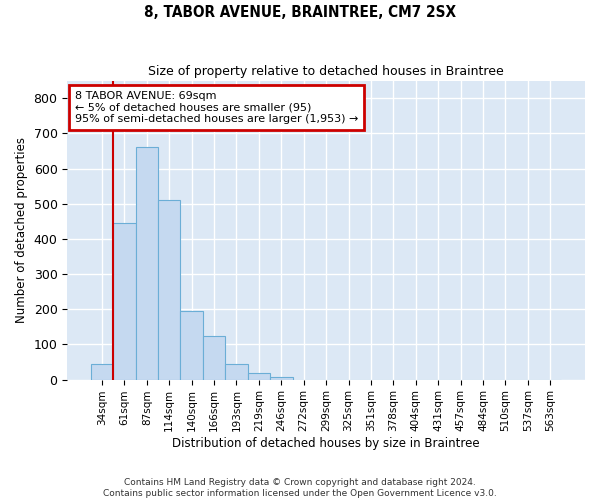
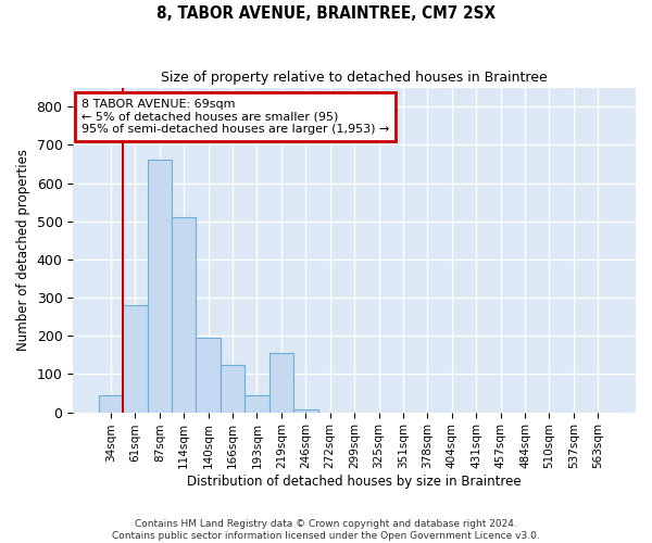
61sqm: 445 -> 280
219sqm: 20 -> 155
